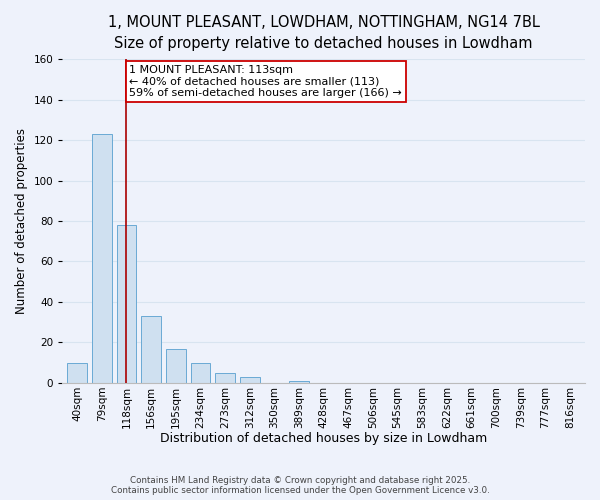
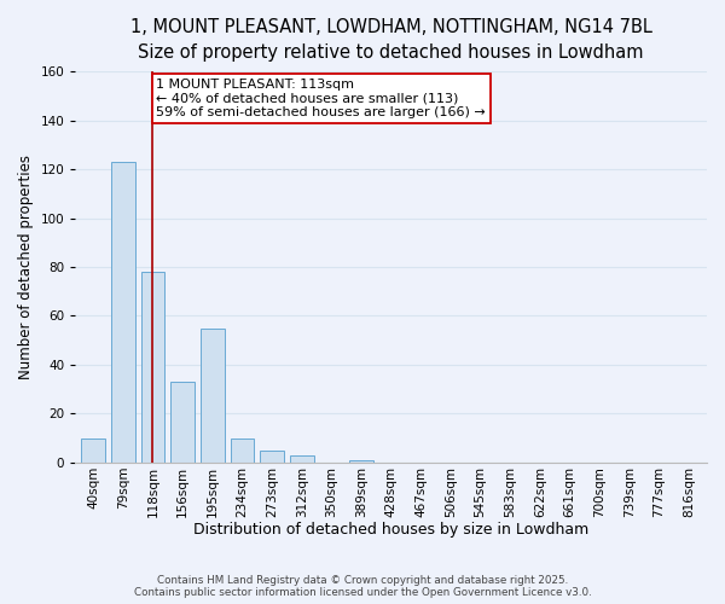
195sqm: 17 -> 55
